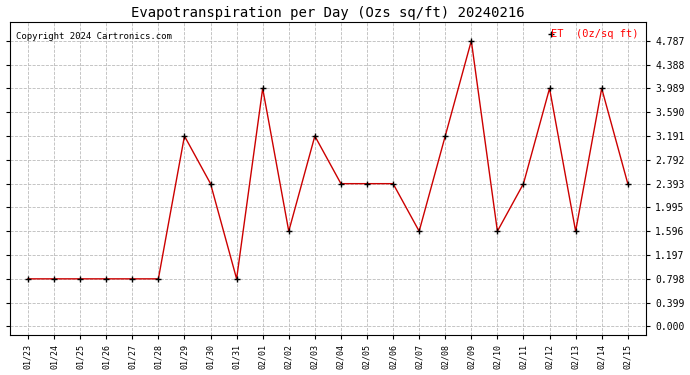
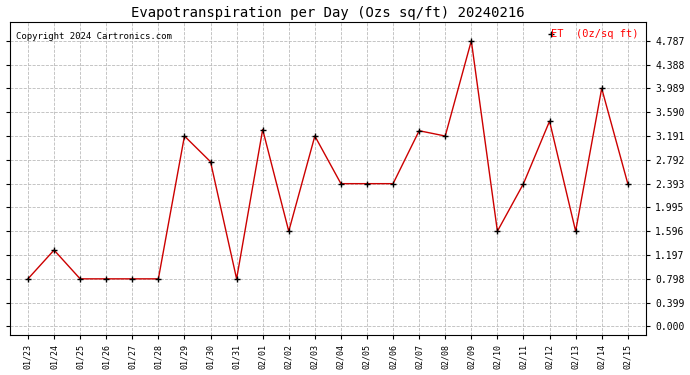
01/24: 0.80 -> 1.28
01/30: 2.39 -> 2.76
02/01: 3.99 -> 3.30
02/07: 1.60 -> 3.28
02/12: 3.99 -> 3.44
